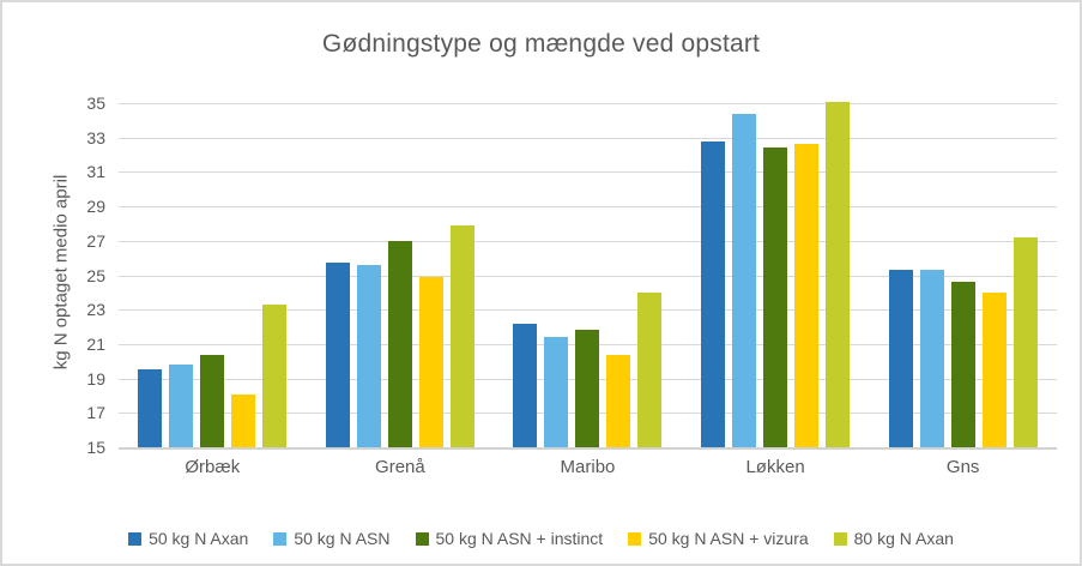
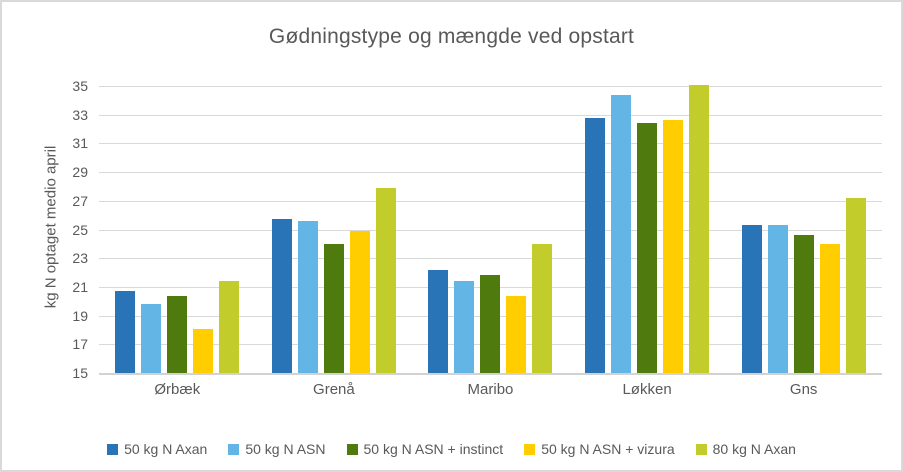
50 kg N Axan/Ørbæk: 19.5 -> 20.7
80 kg N Axan/Ørbæk: 23.3 -> 21.4
50 kg N ASN + instinct/Grenå: 27.0 -> 24.0
